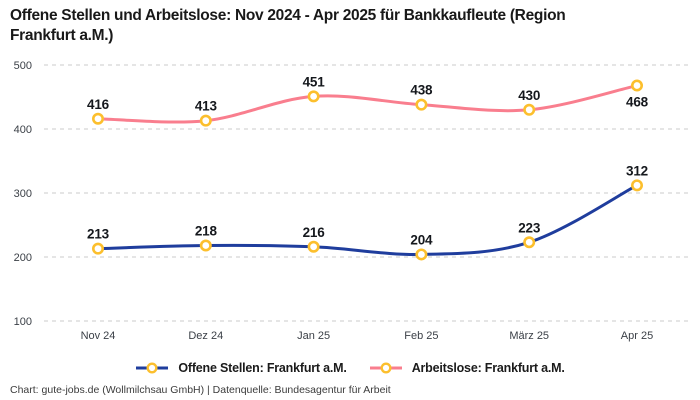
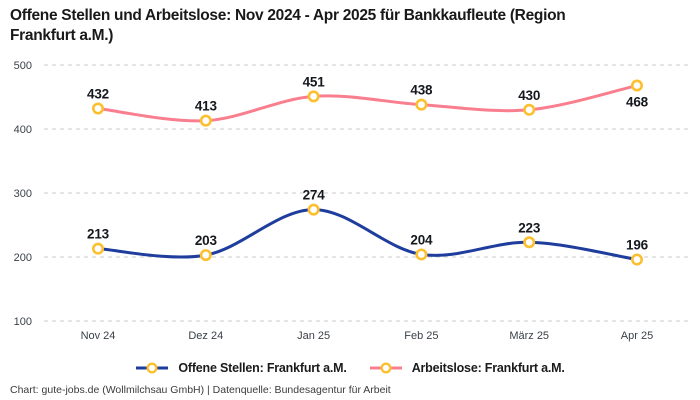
Arbeitslose: Frankfurt a.M./Nov 24: 416 -> 432
Offene Stellen: Frankfurt a.M./Dez 24: 218 -> 203
Offene Stellen: Frankfurt a.M./Jan 25: 216 -> 274
Offene Stellen: Frankfurt a.M./Apr 25: 312 -> 196
